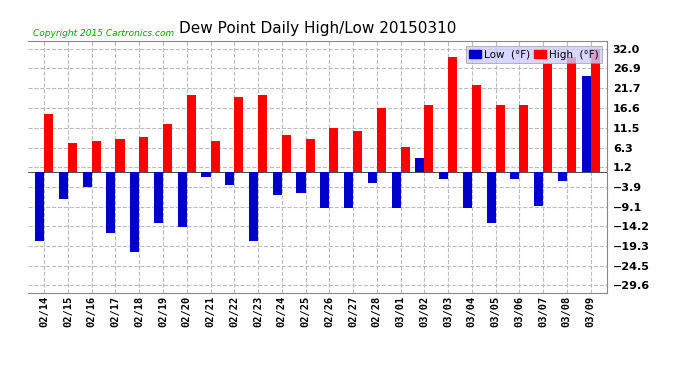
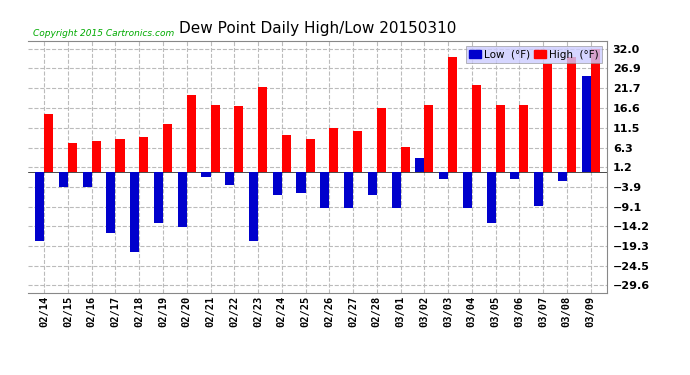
Low (°F)/02/15: -7.0 -> -4.0
High (°F)/02/21: 8.0 -> 17.5
High (°F)/02/22: 19.5 -> 17.0
High (°F)/02/23: 20.0 -> 22.0
Low (°F)/02/28: -3.0 -> -6.0
